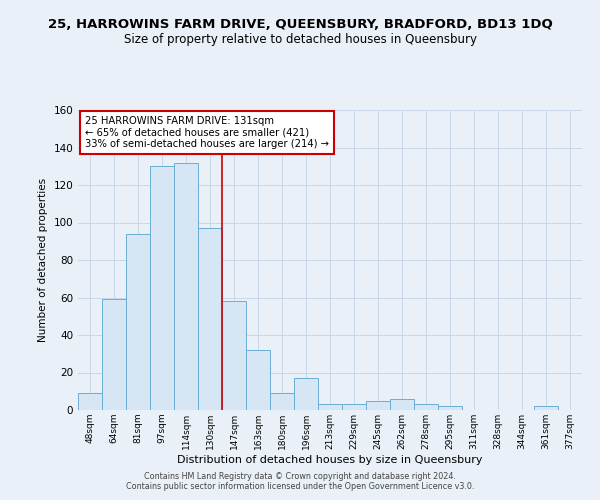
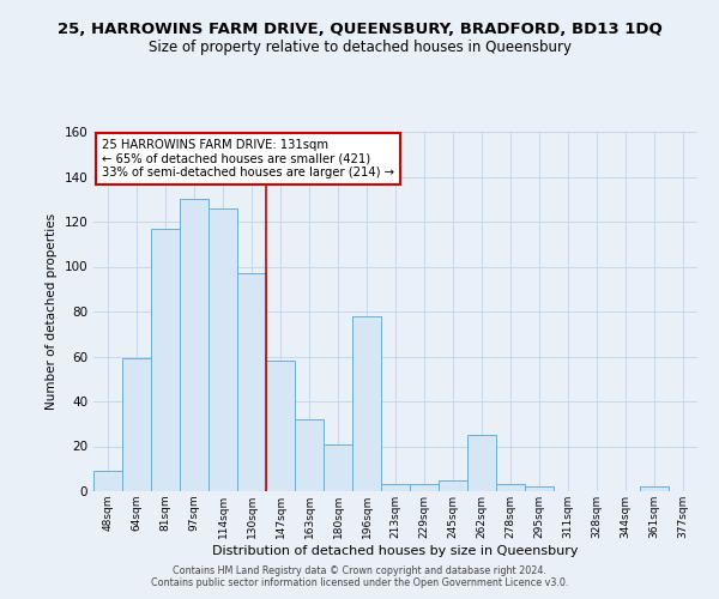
81sqm: 94 -> 117
114sqm: 132 -> 126
180sqm: 9 -> 21
196sqm: 17 -> 78
262sqm: 6 -> 25
